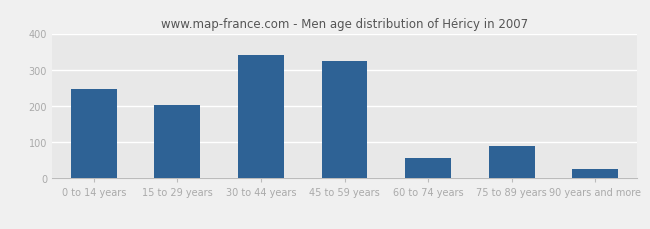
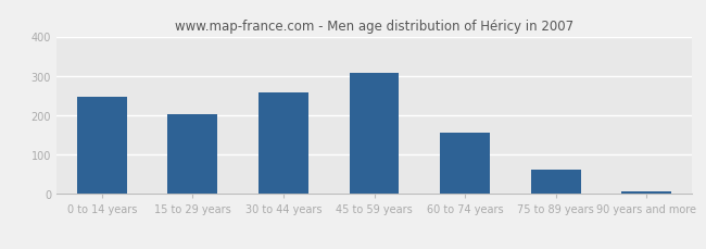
30 to 44 years: 340 -> 257
45 to 59 years: 325 -> 307
60 to 74 years: 55 -> 157
75 to 89 years: 90 -> 63
90 years and more: 25 -> 8
